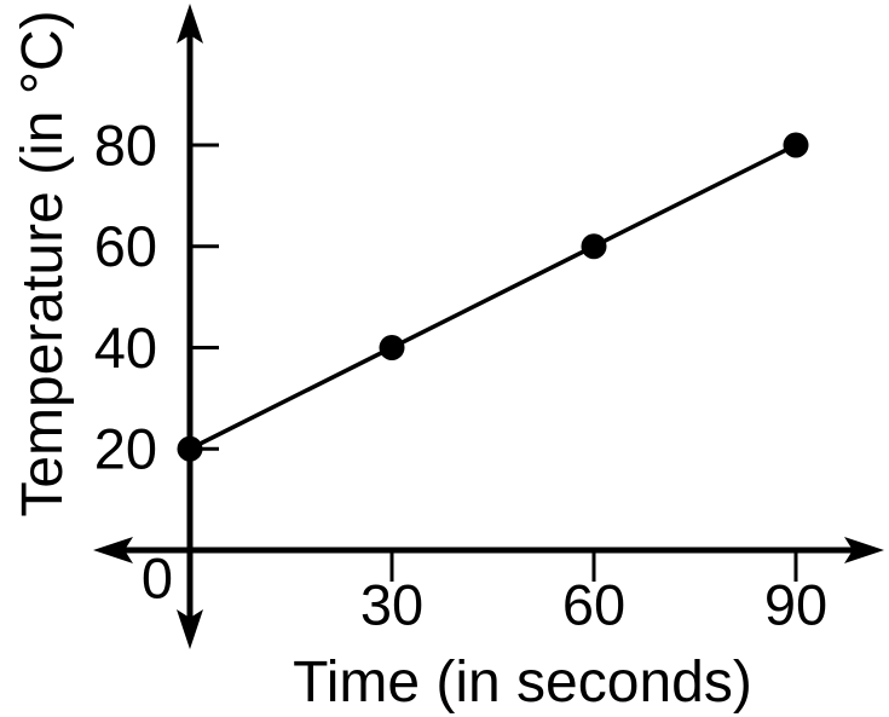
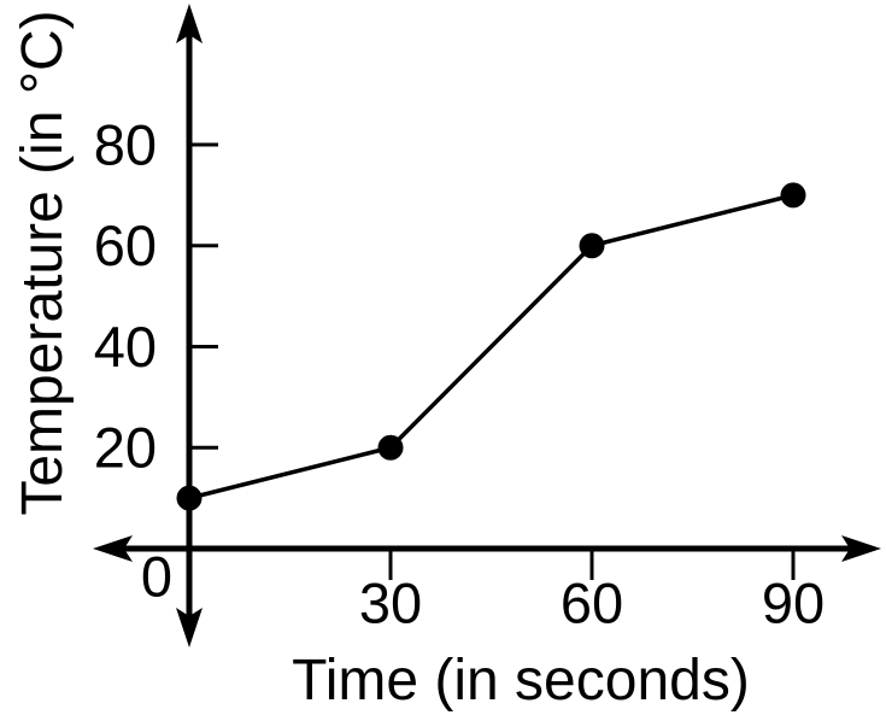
0: 20 -> 10
30: 40 -> 20
90: 80 -> 70
